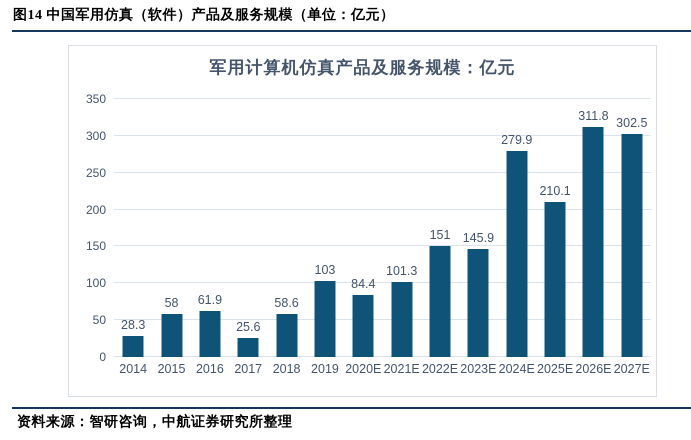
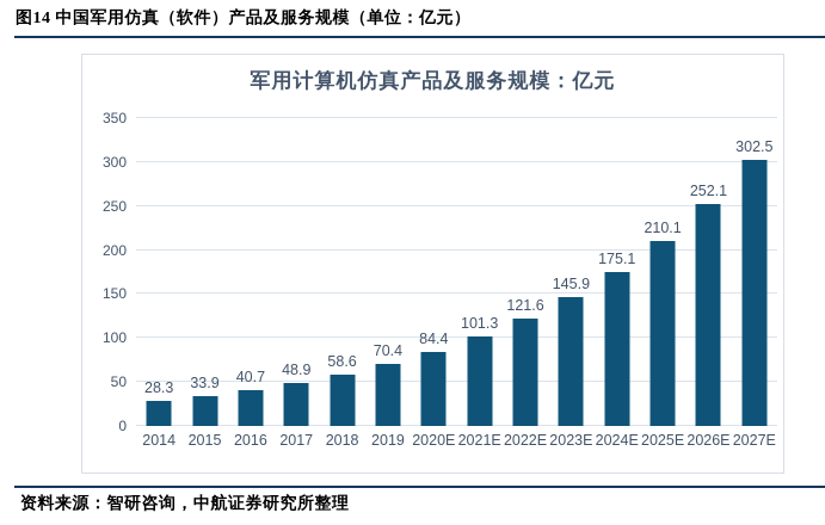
2015: 58 -> 33.9
2016: 61.9 -> 40.7
2017: 25.6 -> 48.9
2019: 103 -> 70.4
2022E: 151 -> 121.6
2024E: 279.9 -> 175.1
2026E: 311.8 -> 252.1
